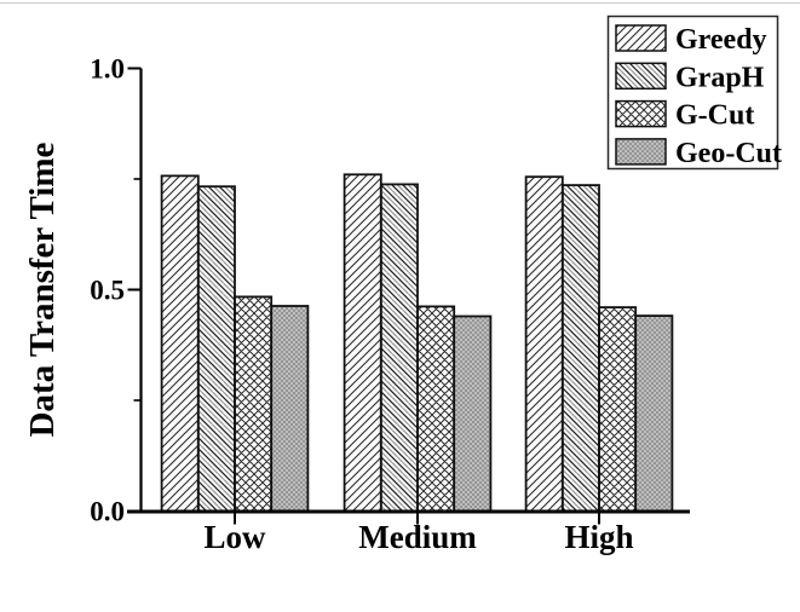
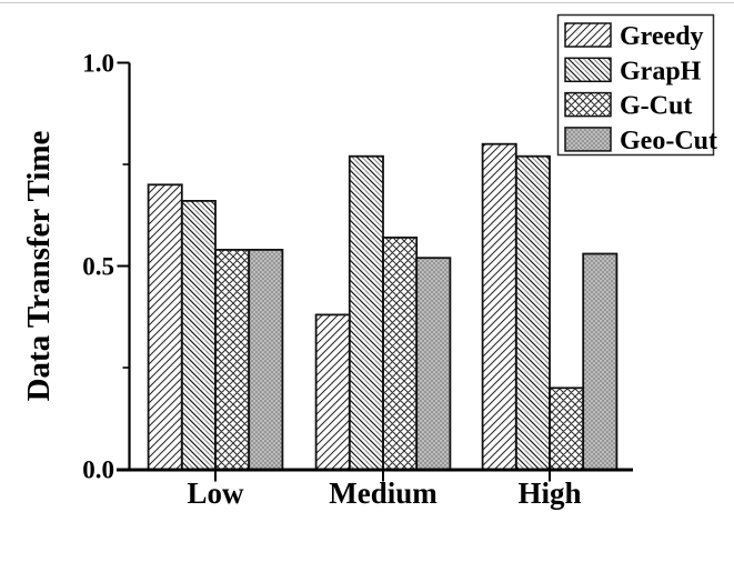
Greedy/Low: 0.76 -> 0.70
GrapH/Low: 0.73 -> 0.66
G-Cut/Low: 0.48 -> 0.54
Geo-Cut/Low: 0.46 -> 0.54
Greedy/Medium: 0.76 -> 0.38
GrapH/Medium: 0.74 -> 0.77
G-Cut/Medium: 0.46 -> 0.57
Geo-Cut/Medium: 0.44 -> 0.52
Greedy/High: 0.76 -> 0.80
GrapH/High: 0.74 -> 0.77
G-Cut/High: 0.46 -> 0.20
Geo-Cut/High: 0.44 -> 0.53
